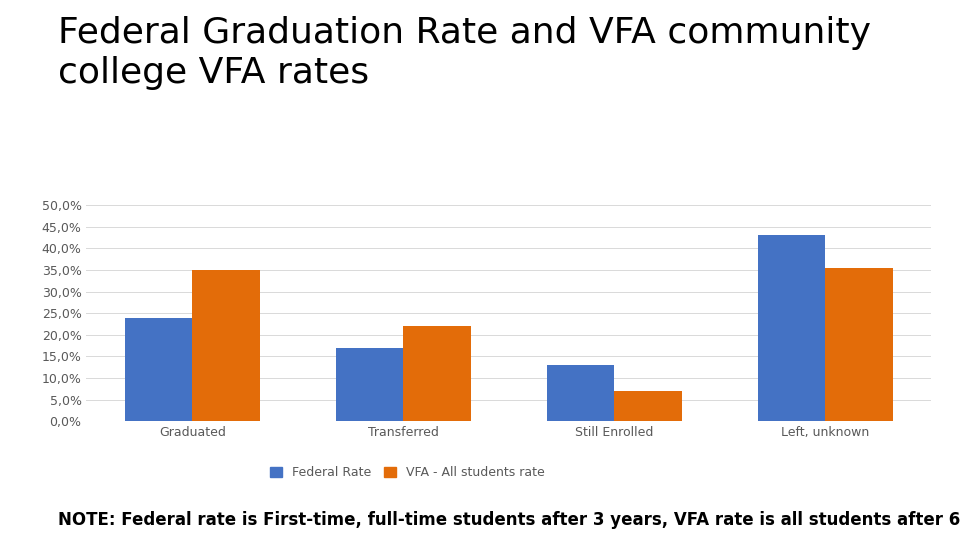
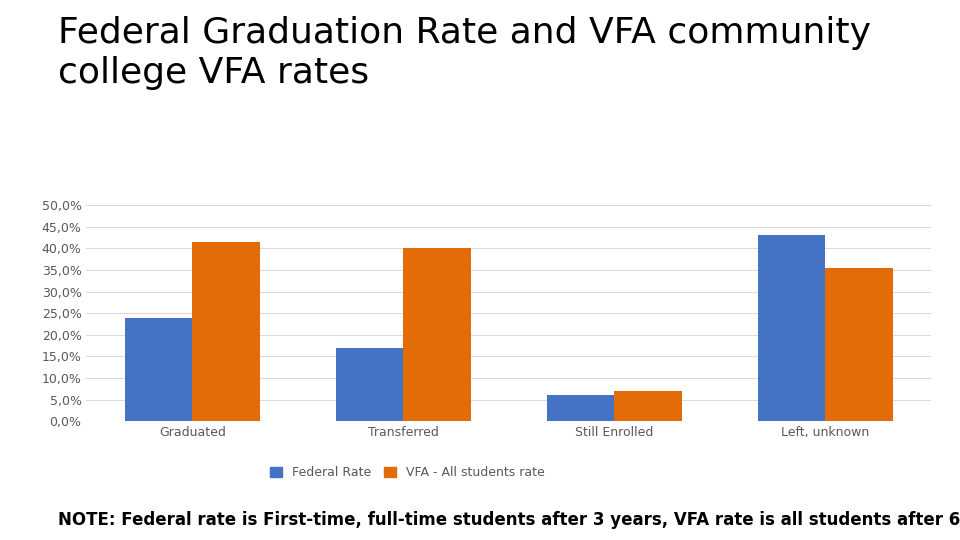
VFA - All students rate/Graduated: 35,0% -> 41,5%
VFA - All students rate/Transferred: 22,0% -> 40,0%
Federal Rate/Still Enrolled: 13% -> 6%
